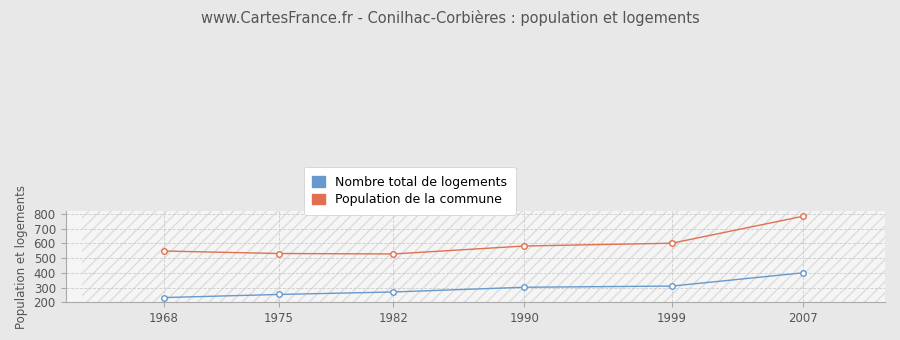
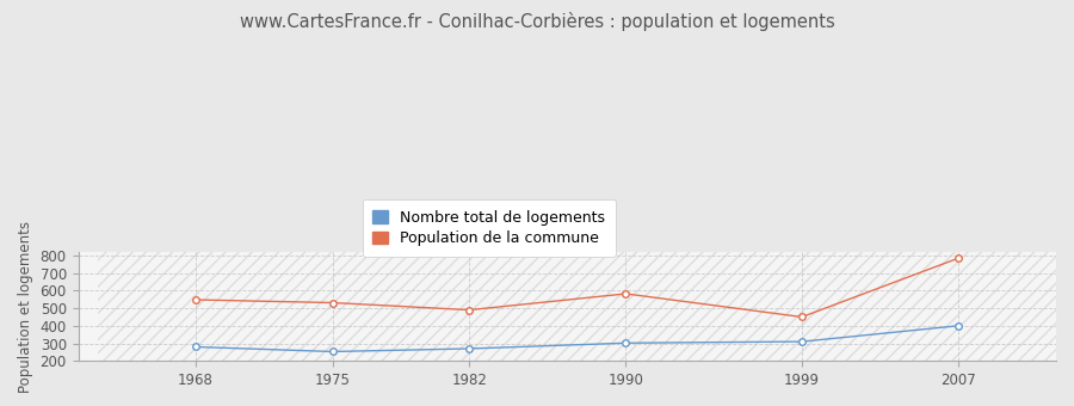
Nombre total de logements/1968: 230 -> 280
Population de la commune/1982: 530 -> 490
Population de la commune/1999: 600 -> 450
